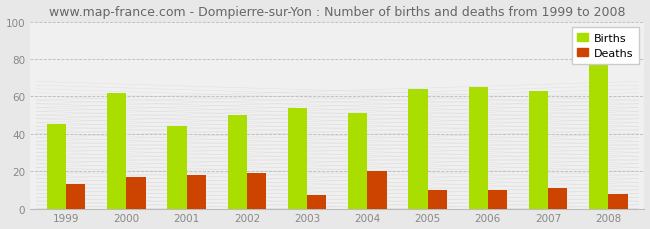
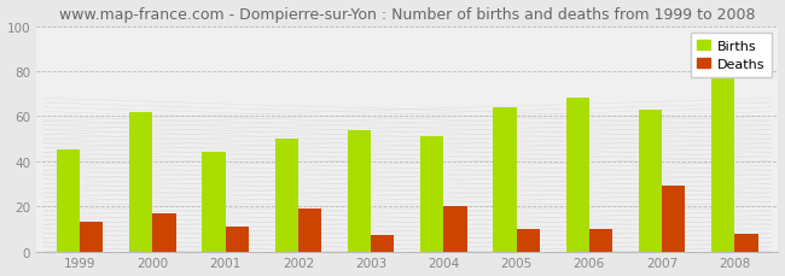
Deaths/2001: 18 -> 11
Births/2006: 65 -> 68
Deaths/2007: 11 -> 29
